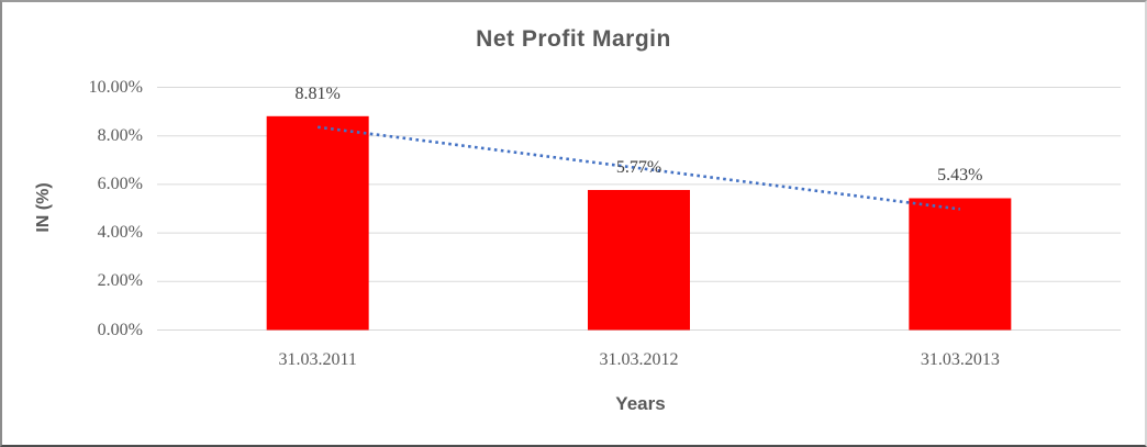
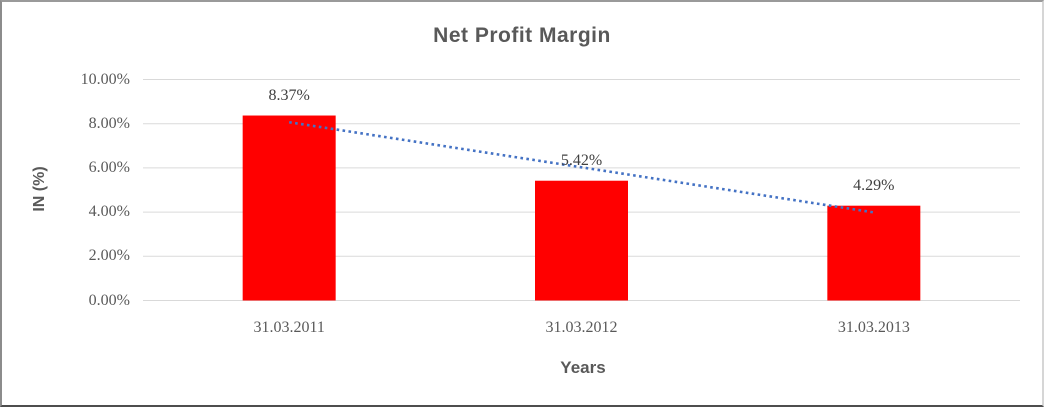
31.03.2011: 8.81% -> 8.37%
31.03.2012: 5.77% -> 5.42%
31.03.2013: 5.43% -> 4.29%
